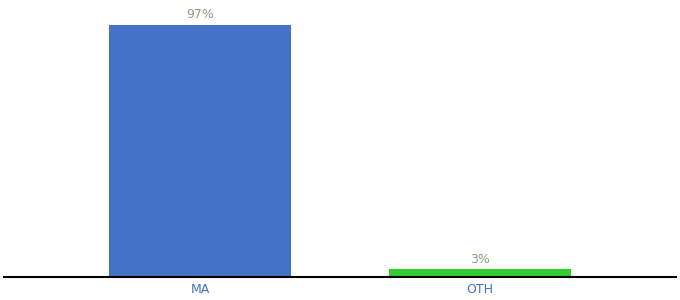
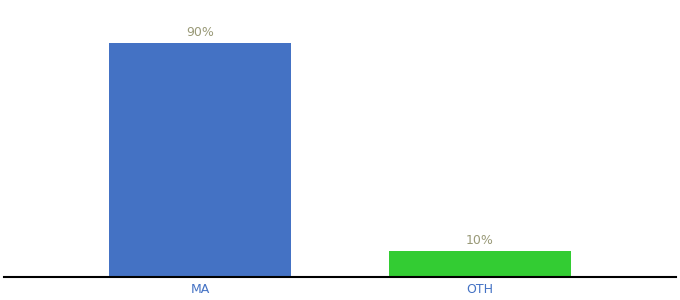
MA: 97% -> 90%
OTH: 3% -> 10%
